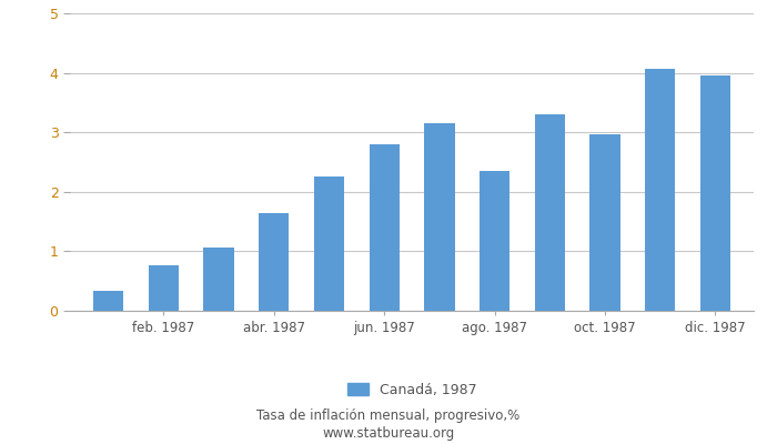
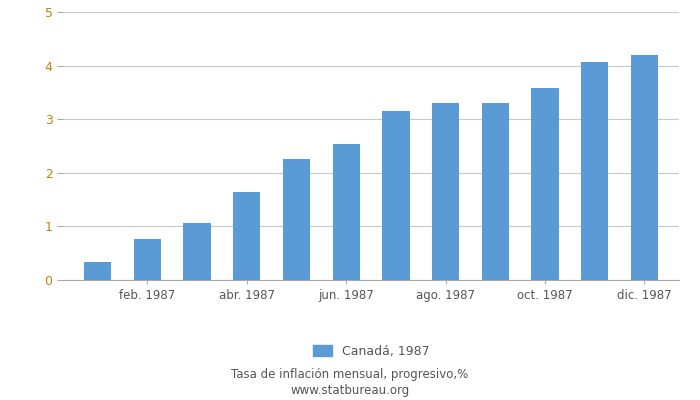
jun. 1987: 2.80 -> 2.53
ago. 1987: 2.36 -> 3.31
oct. 1987: 2.96 -> 3.59
dic. 1987: 3.96 -> 4.19
